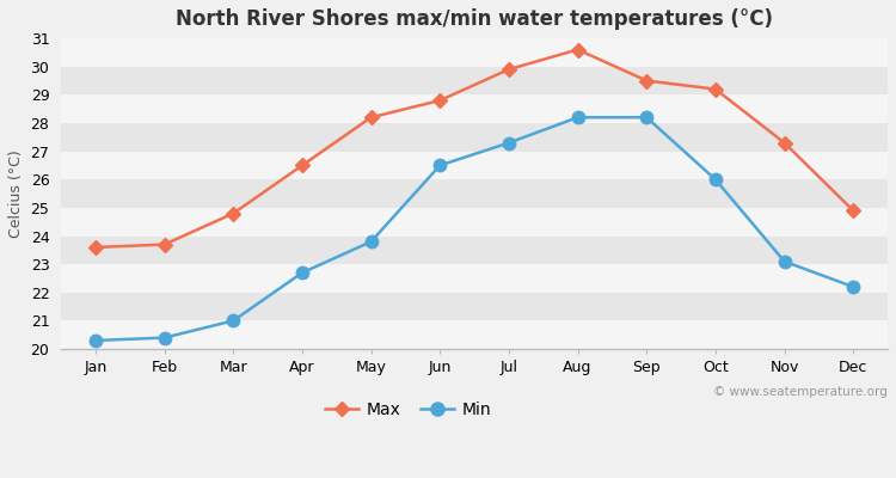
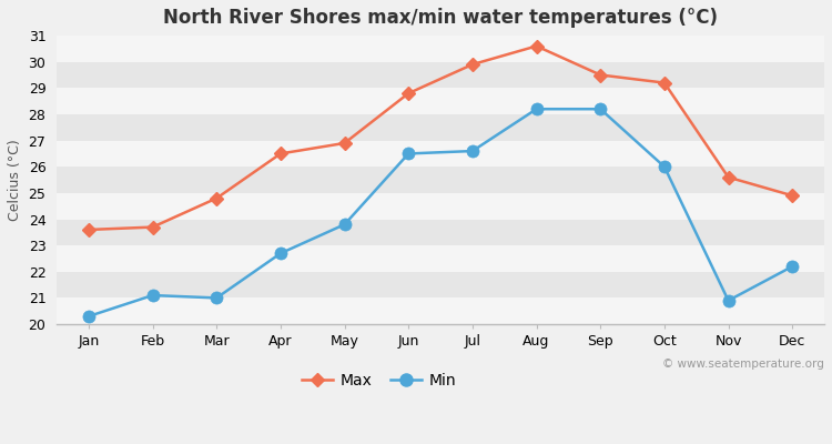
Min/Feb: 20.4 -> 21.1
Max/May: 28.2 -> 26.9
Min/Jul: 27.3 -> 26.6
Max/Nov: 27.3 -> 25.6
Min/Nov: 23.1 -> 20.9
